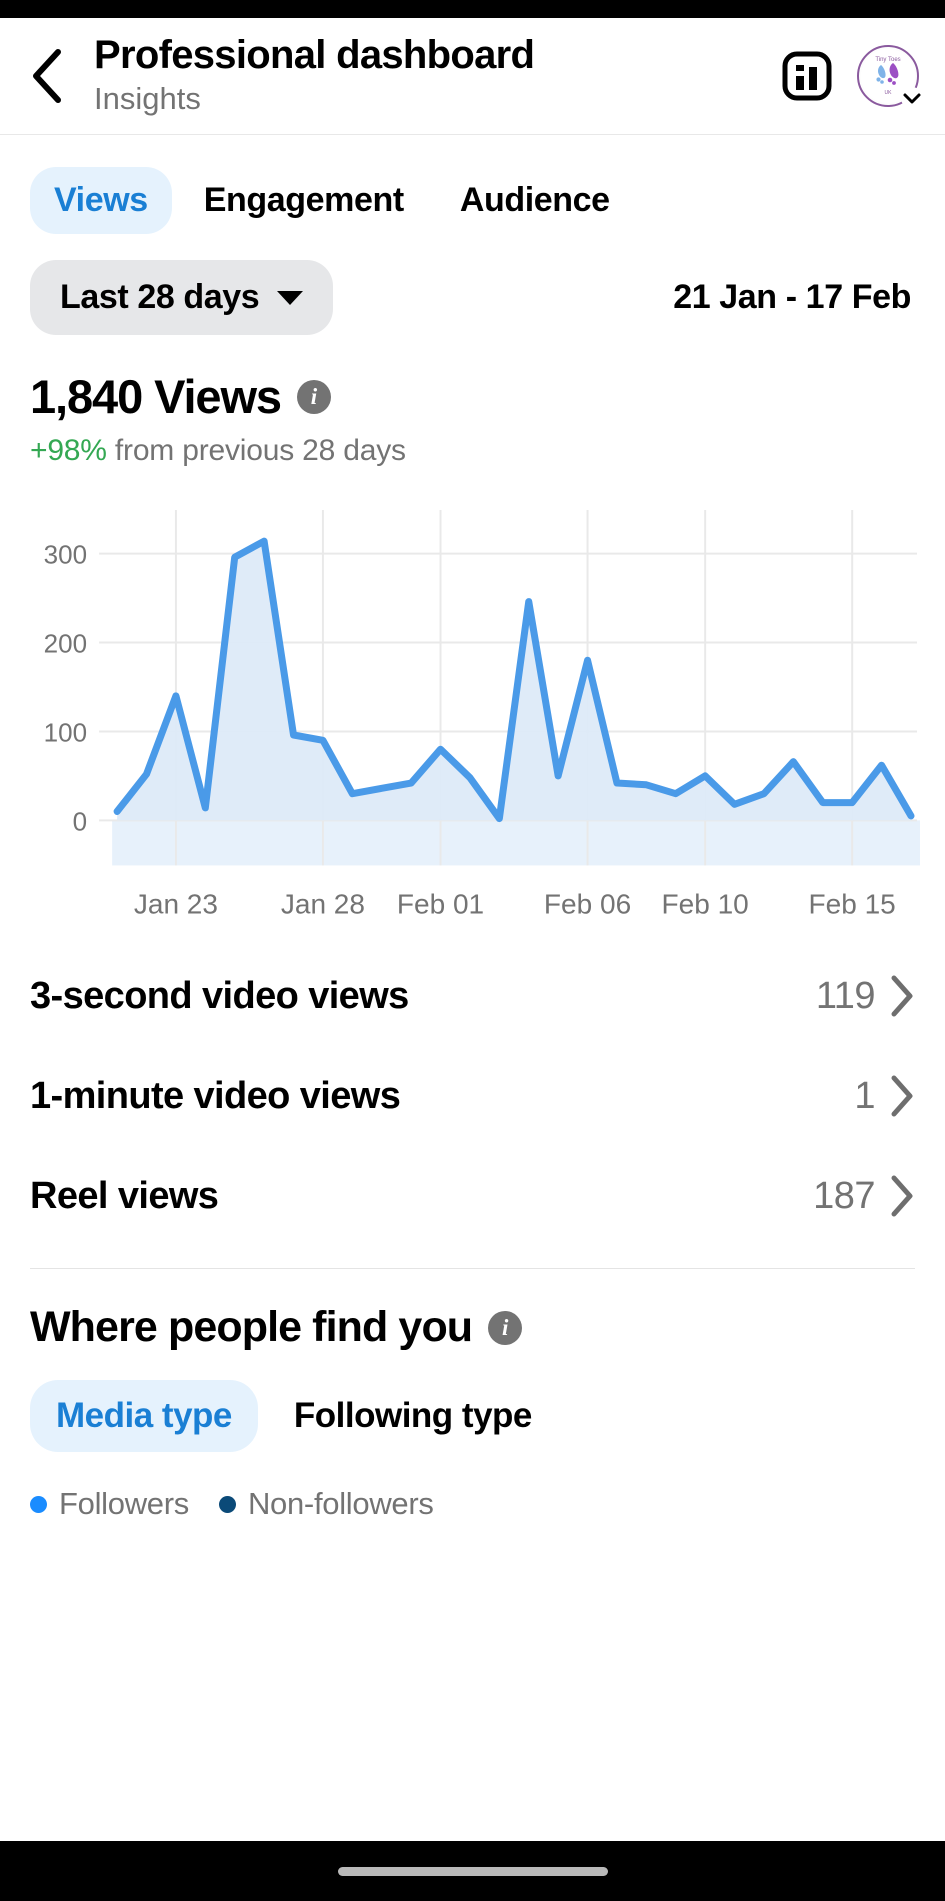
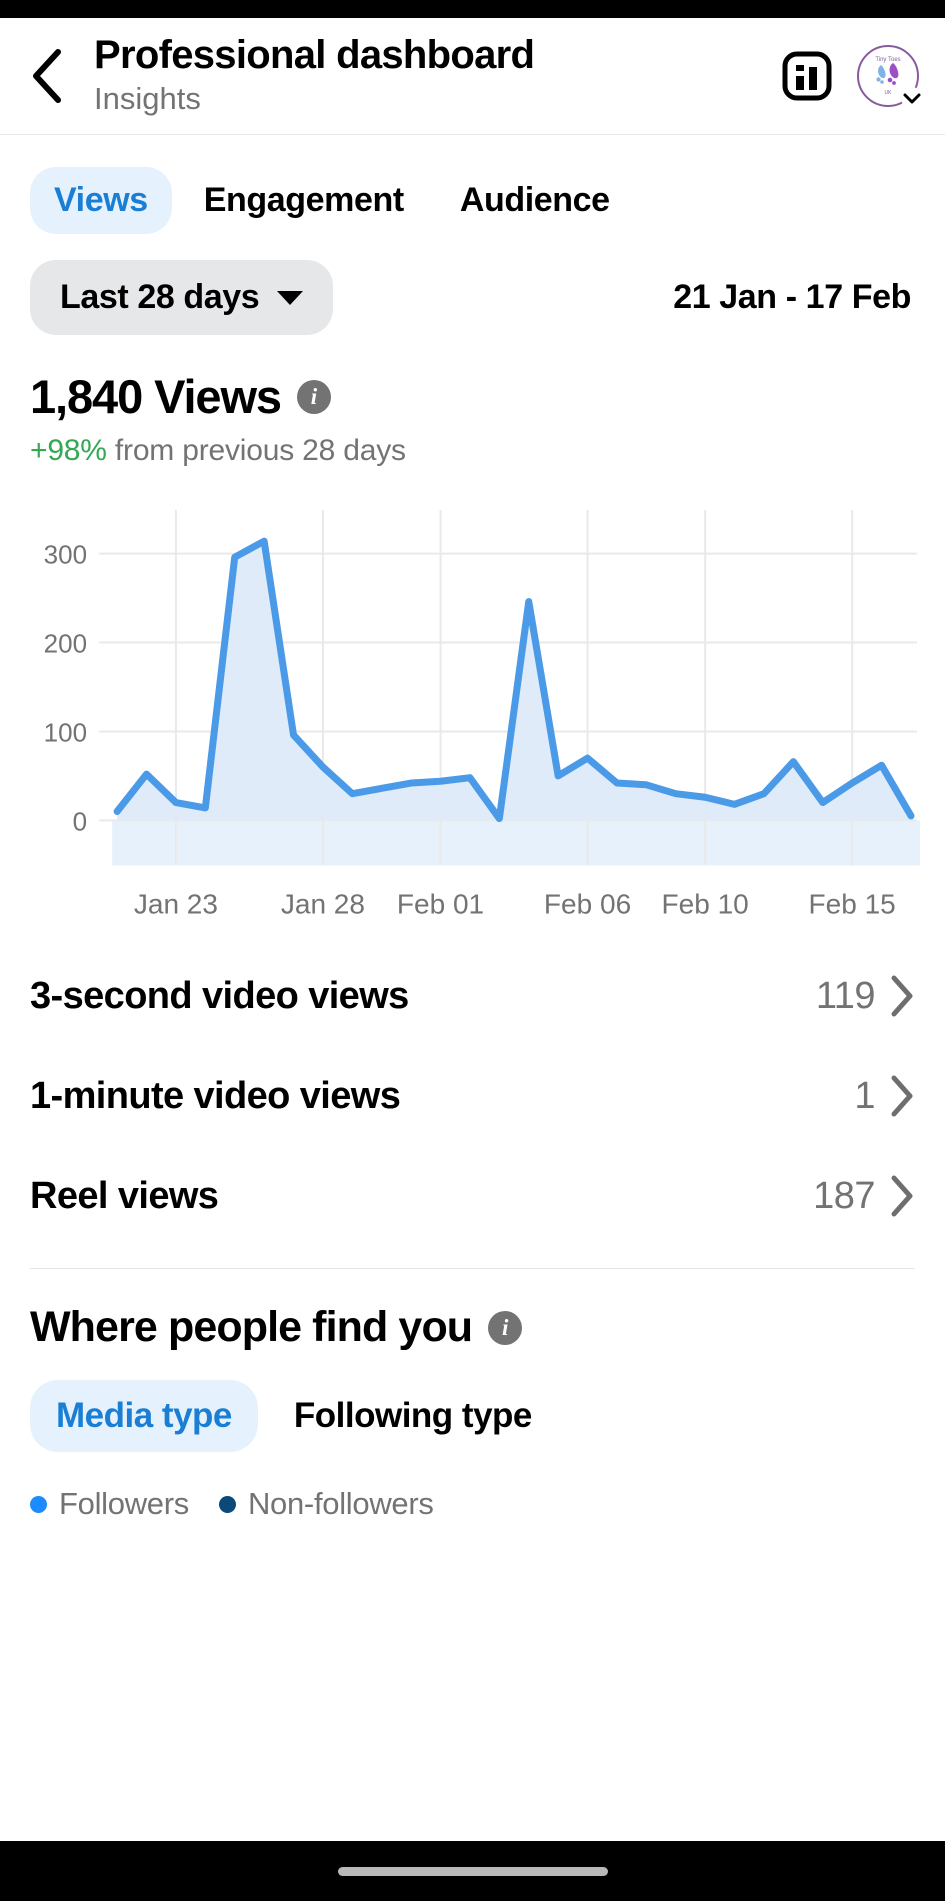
Jan 23: 140 -> 20
Jan 28: 90 -> 60
Feb 01: 80 -> 40
Feb 06: 180 -> 70
Feb 10: 50 -> 30
Feb 15: 20 -> 40
